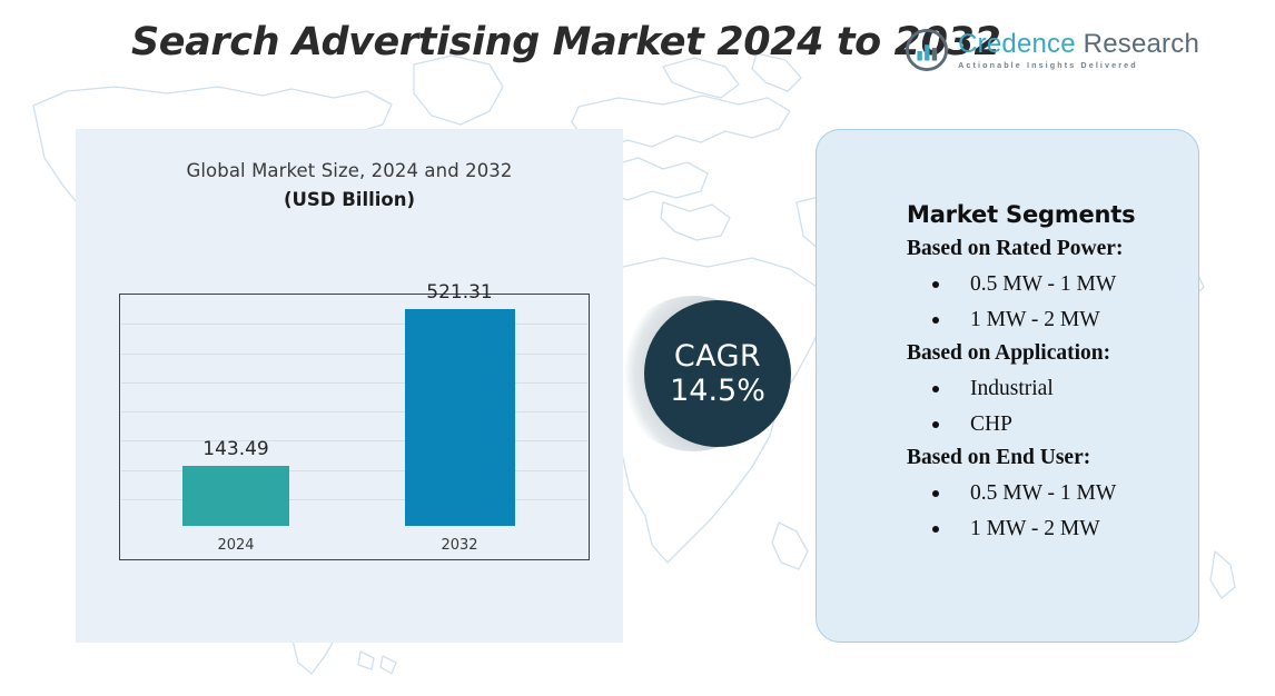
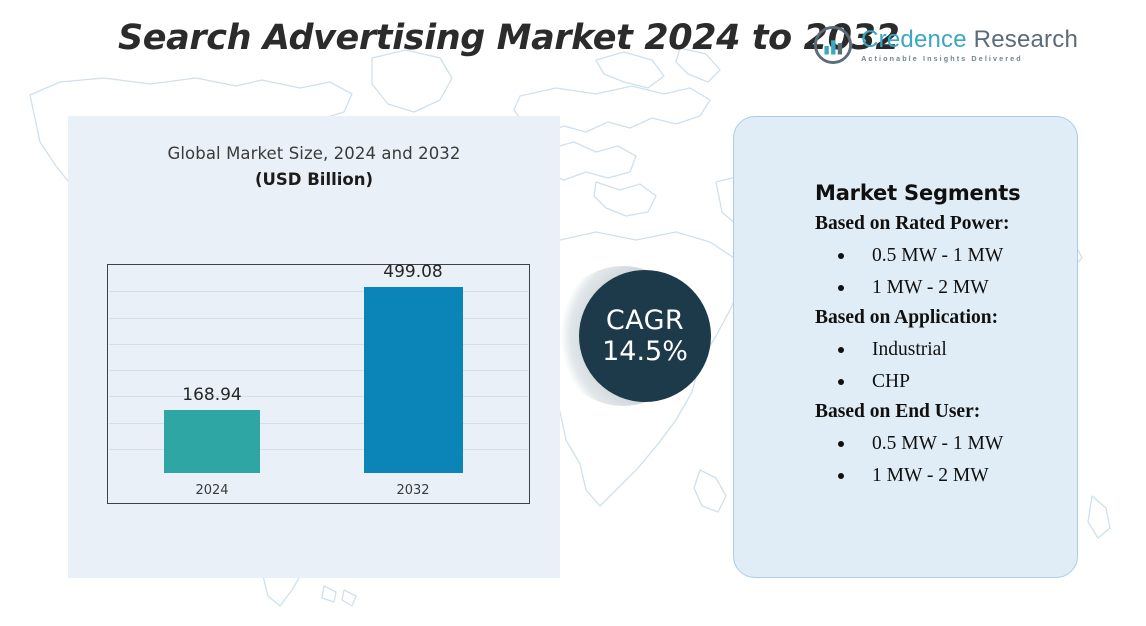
2024: 143.49 -> 168.94
2032: 521.31 -> 499.08
